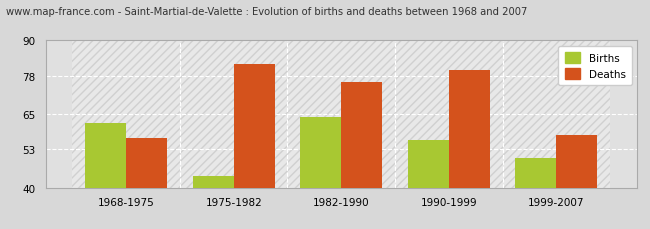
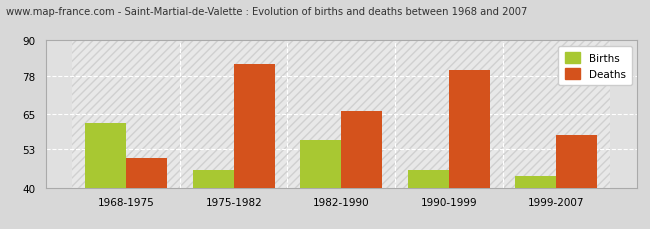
Deaths/1968-1975: 57 -> 50
Births/1975-1982: 44 -> 46
Births/1982-1990: 64 -> 56
Deaths/1982-1990: 76 -> 66
Births/1990-1999: 56 -> 46
Births/1999-2007: 50 -> 44
